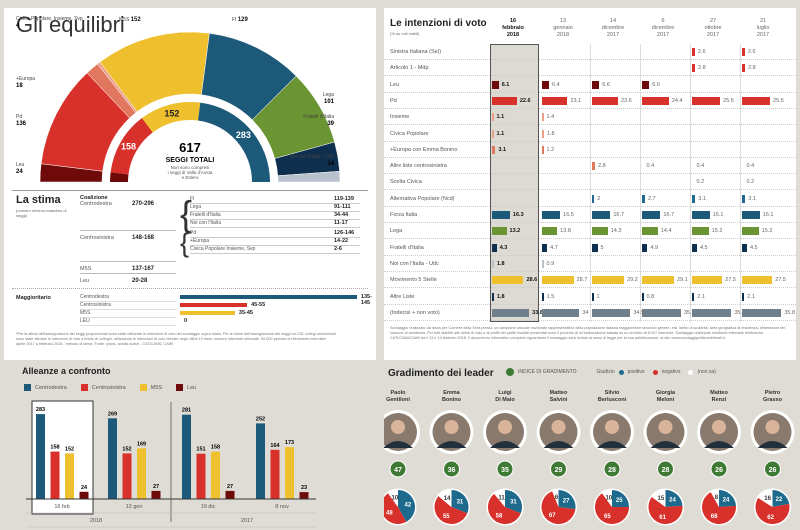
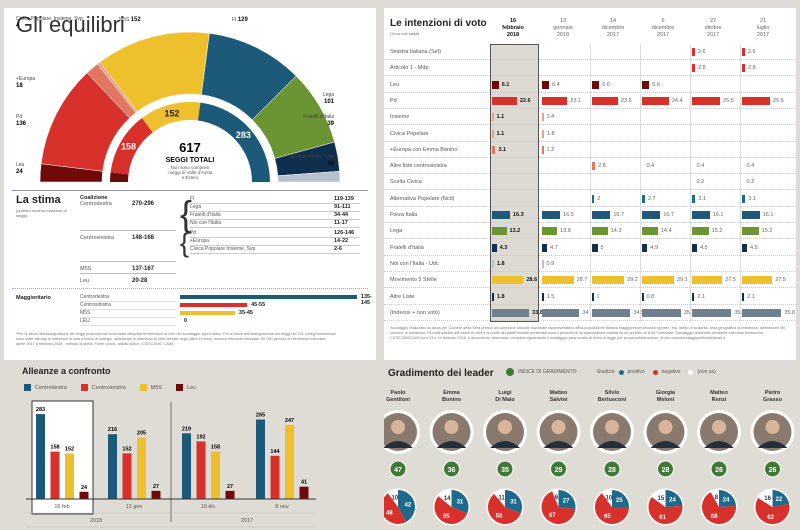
Alleanze a confronto/Centrodestra/13 gen: 269 -> 216
Alleanze a confronto/M5S/13 gen: 169 -> 205
Alleanze a confronto/Centrodestra/19 dic: 281 -> 219
Alleanze a confronto/Centrosinistra/19 dic: 151 -> 192
Alleanze a confronto/Centrodestra/8 nov: 252 -> 265
Alleanze a confronto/Centrosinistra/8 nov: 164 -> 144
Alleanze a confronto/M5S/8 nov: 173 -> 247
Alleanze a confronto/Leu/8 nov: 23 -> 41
